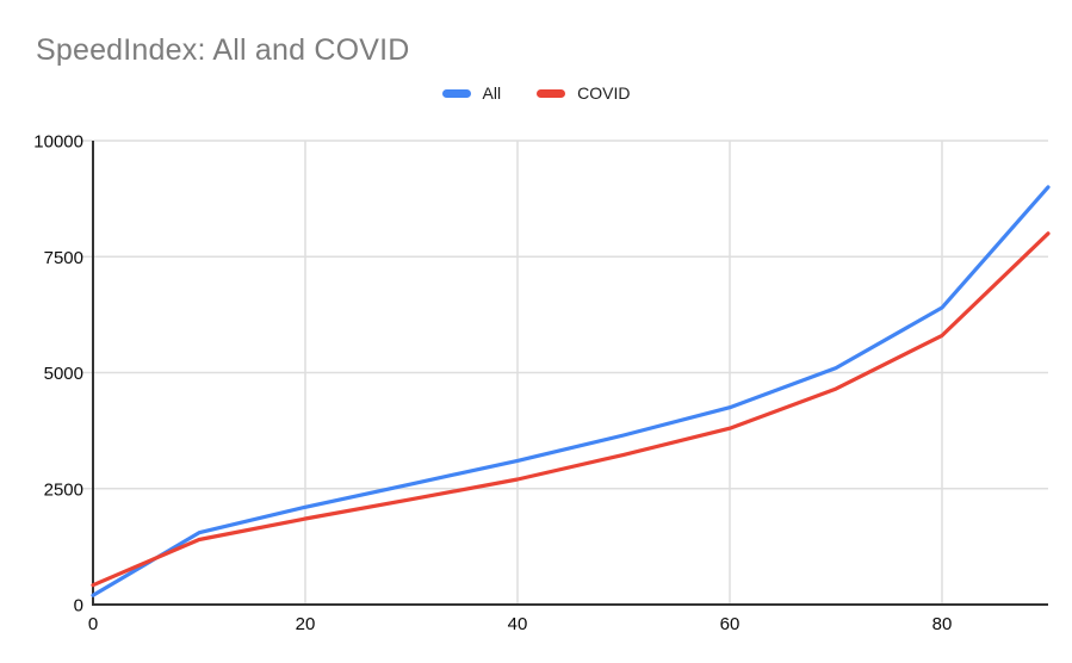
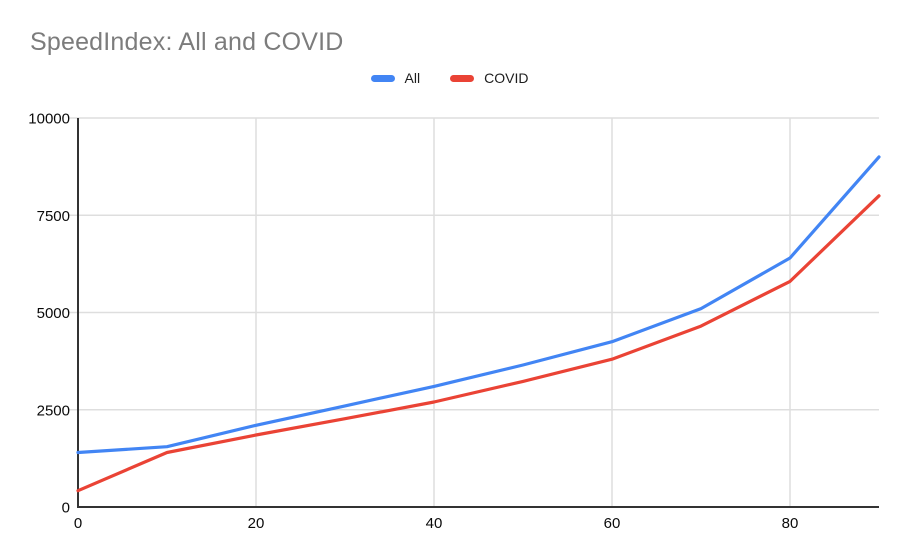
All/0: 200 -> 1400
